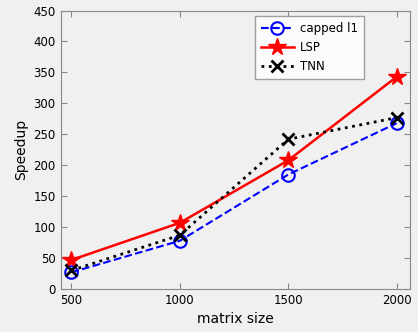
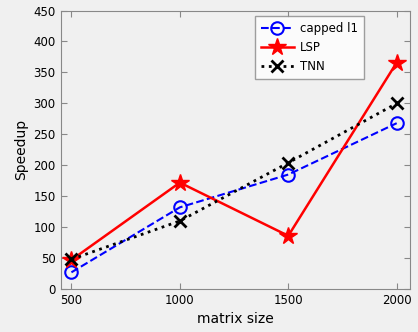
TNN/500: 30 -> 48
capped l1/1000: 78 -> 132
LSP/1000: 107 -> 172
TNN/1000: 87 -> 110
LSP/1500: 208 -> 86
TNN/1500: 242 -> 204
LSP/2000: 343 -> 366
TNN/2000: 277 -> 300
